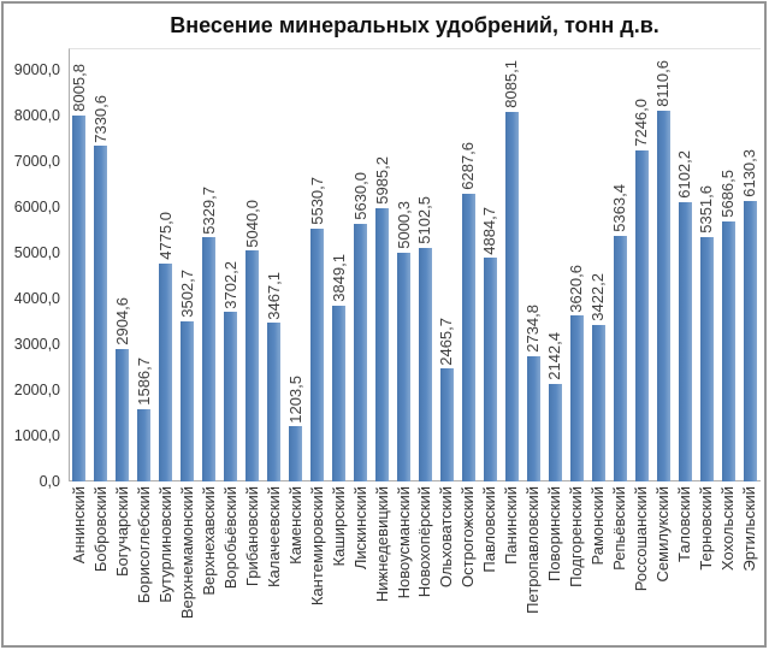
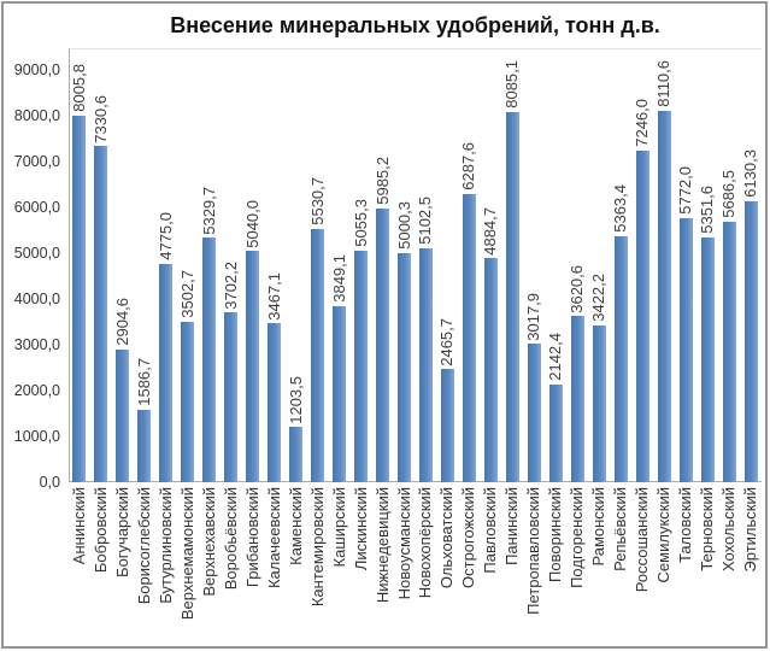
Лискинский: 5630,0 -> 5055,3
Петропавловский: 2734,8 -> 3017,9
Таловский: 6102,2 -> 5772,0
